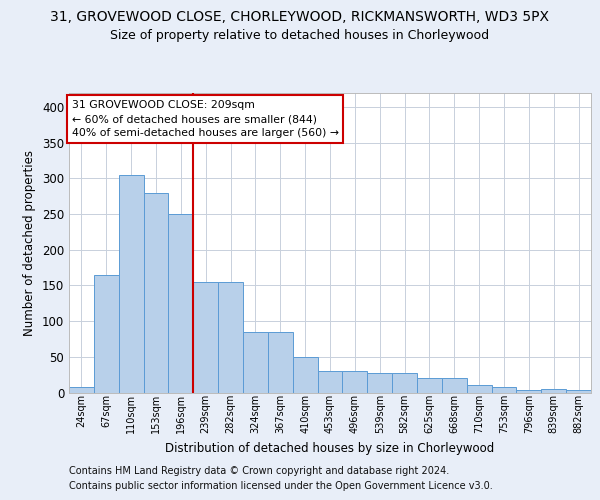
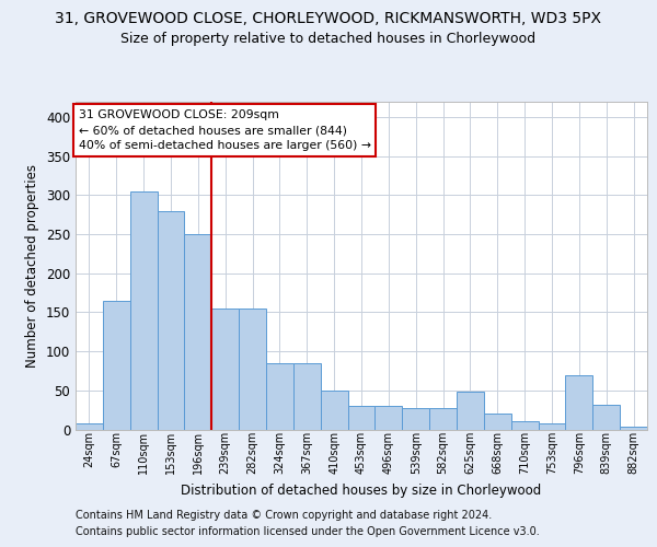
625sqm: 21 -> 48
796sqm: 3 -> 70
839sqm: 5 -> 32
